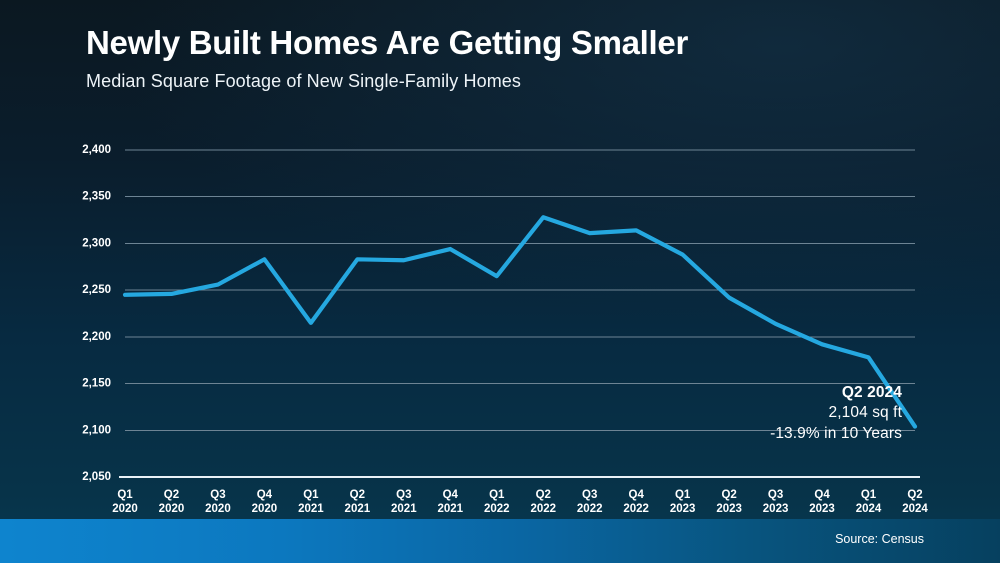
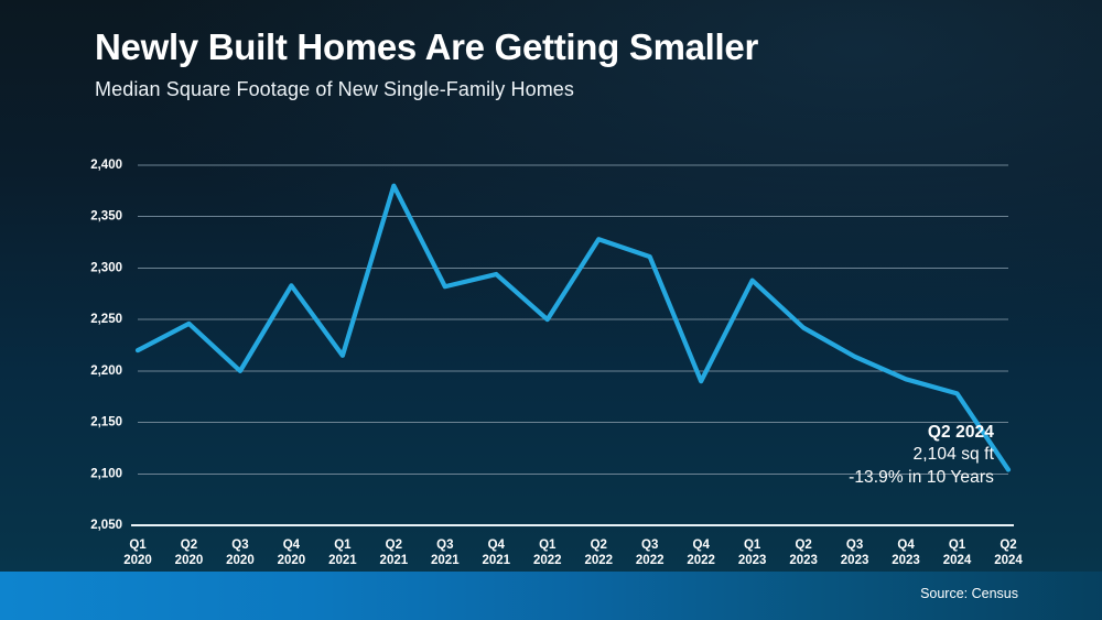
Q1 2020: 2240 -> 2220
Q3 2020: 2260 -> 2200
Q2 2021: 2280 -> 2380
Q1 2022: 2260 -> 2250
Q4 2022: 2310 -> 2190
